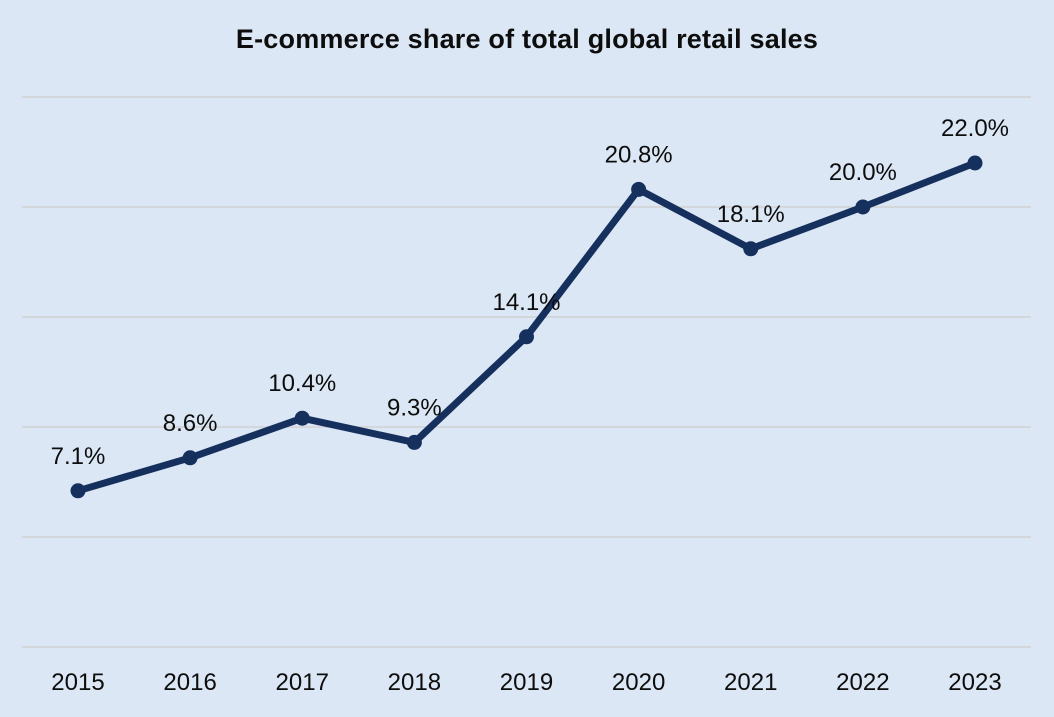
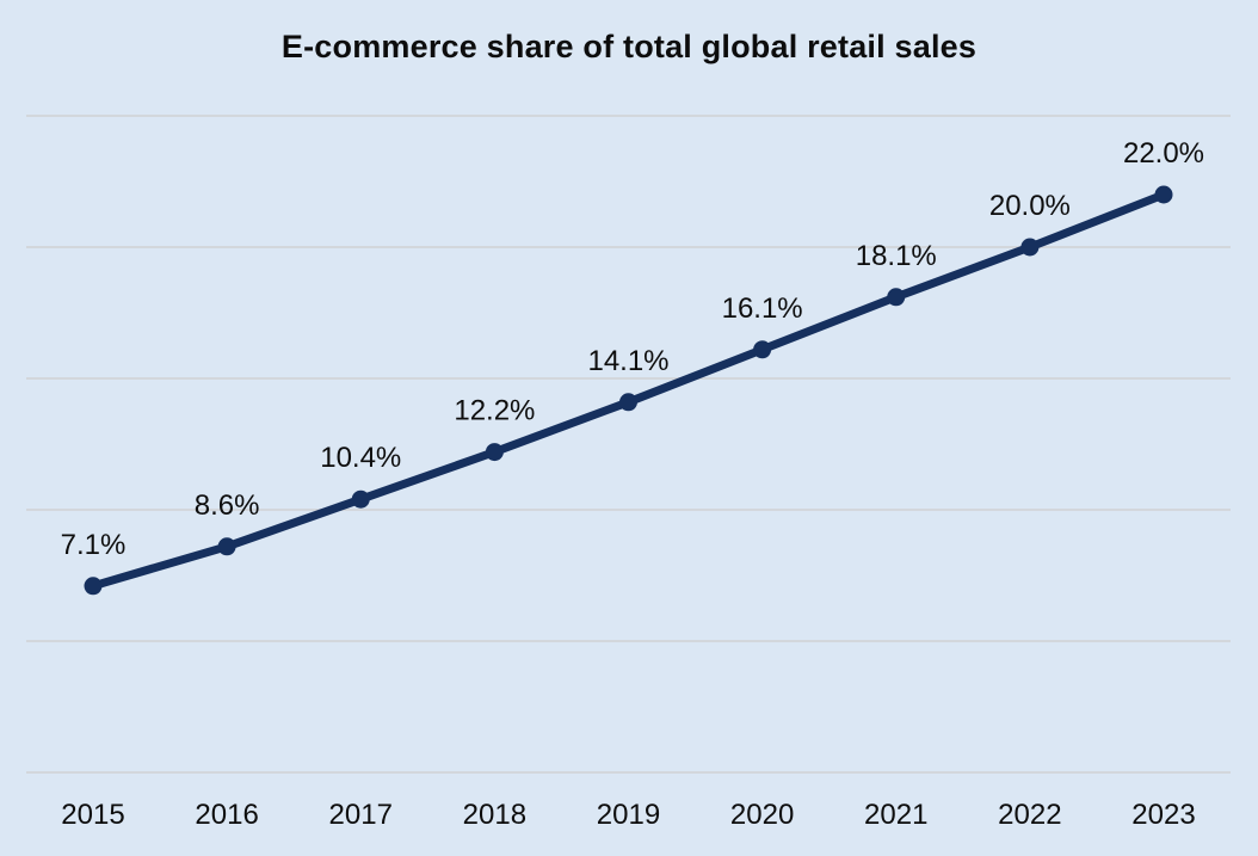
2018: 9.3% -> 12.2%
2020: 20.8% -> 16.1%
